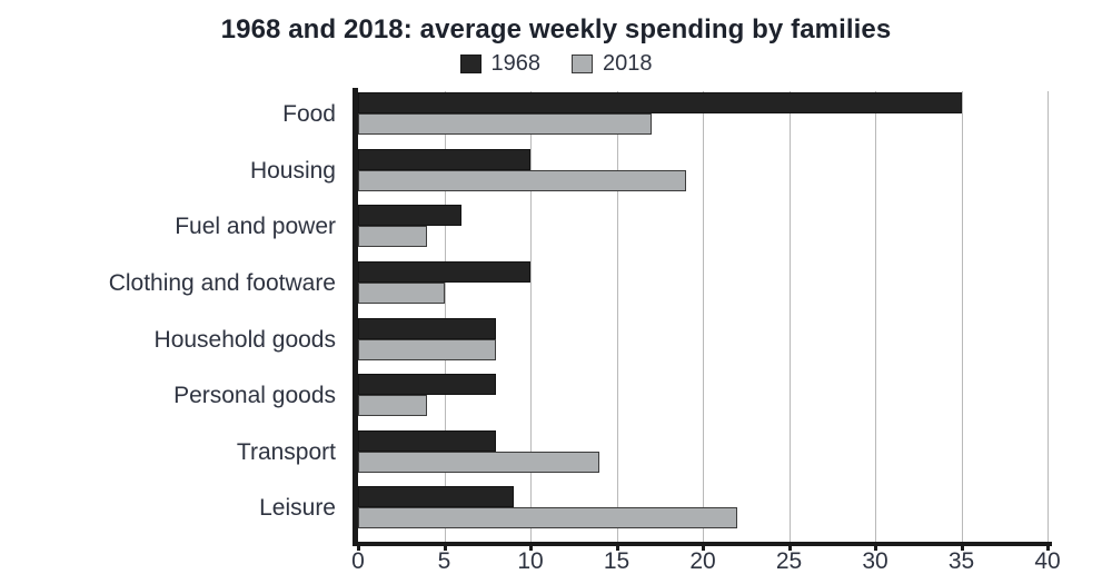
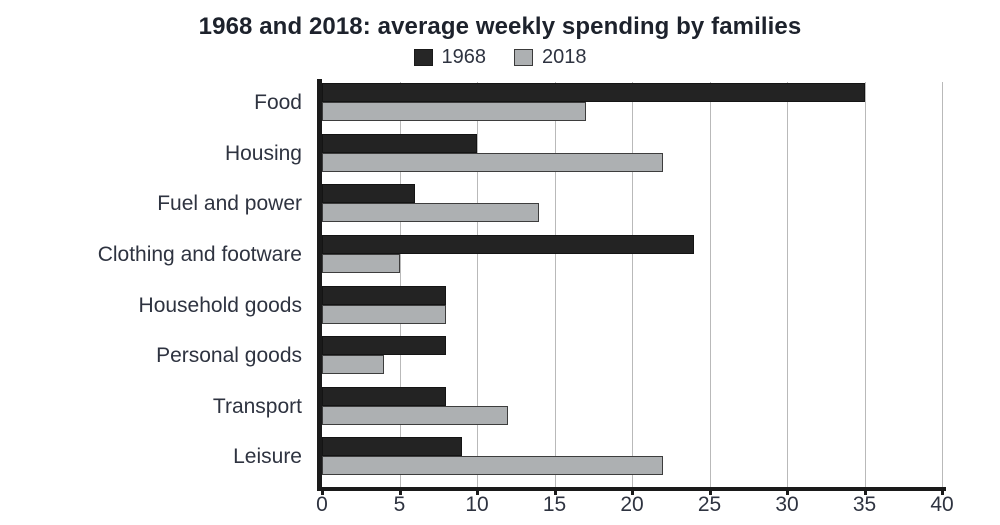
2018/Housing: 19 -> 22
2018/Fuel and power: 4 -> 14
1968/Clothing and footware: 10 -> 24
2018/Transport: 14 -> 12
